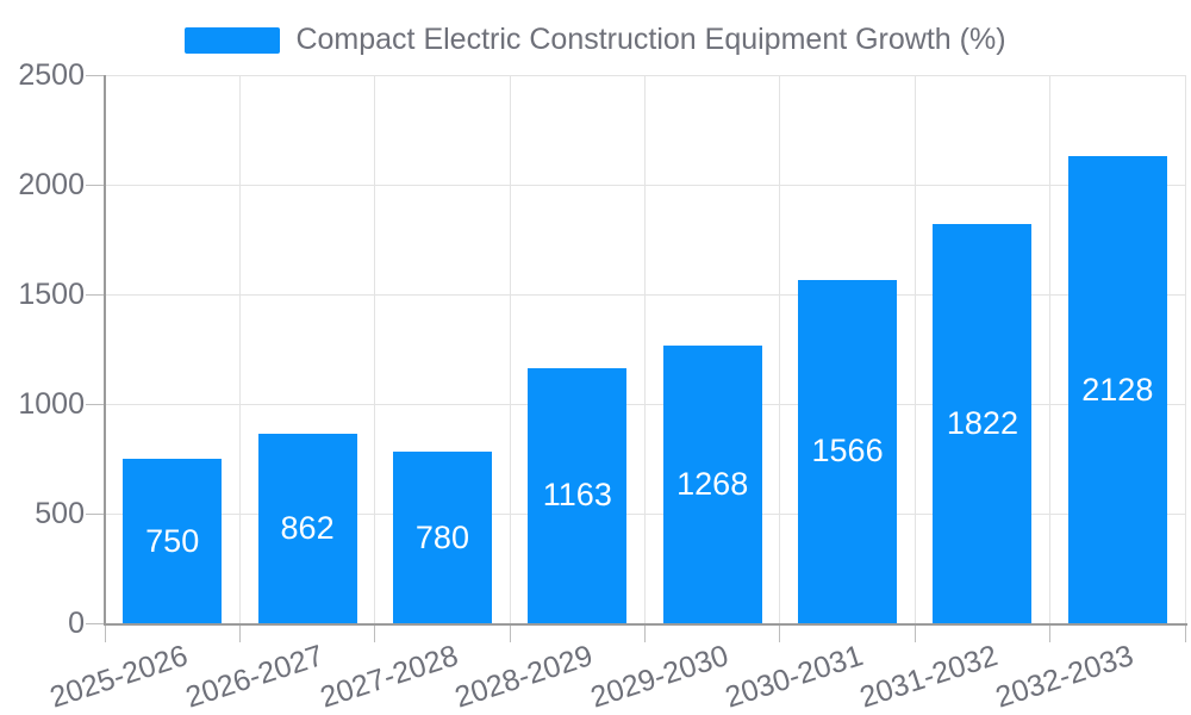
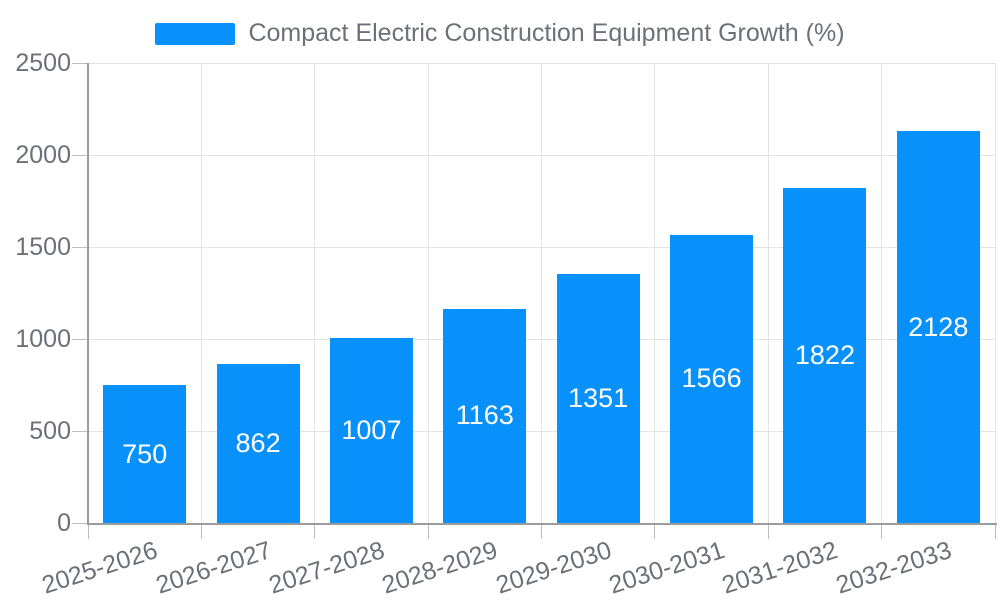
2027-2028: 780 -> 1007
2029-2030: 1268 -> 1351
